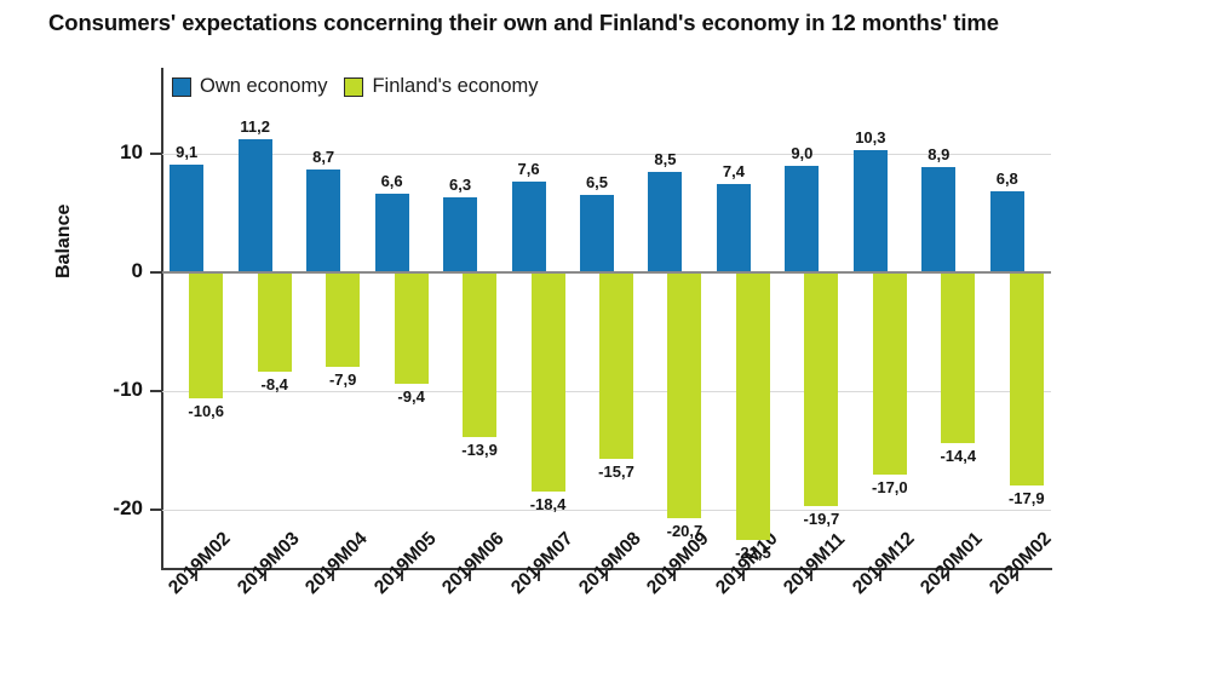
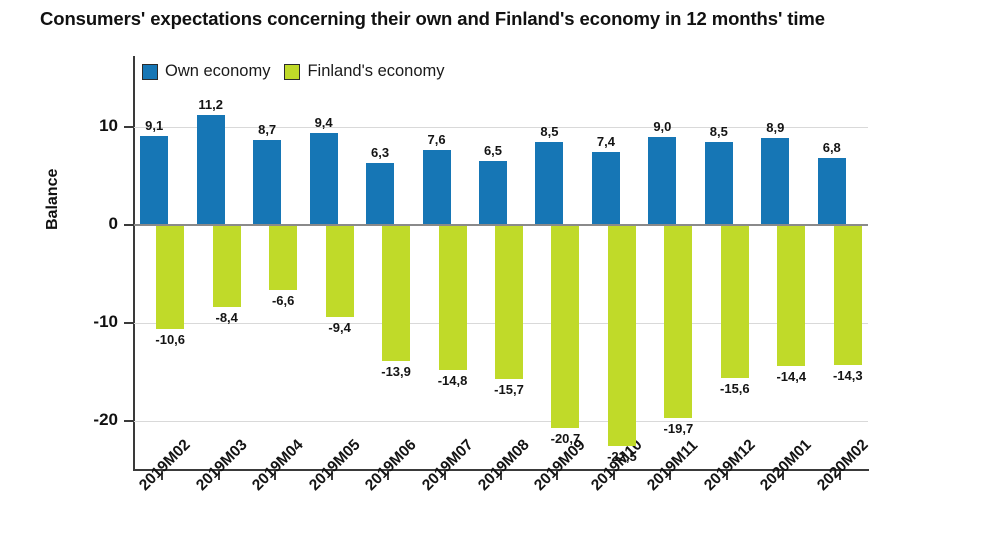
Finland's economy/2019M04: -7,9 -> -6,6
Own economy/2019M05: 6,6 -> 9,4
Finland's economy/2019M07: -18,4 -> -14,8
Own economy/2019M12: 10,3 -> 8,5
Finland's economy/2019M12: -17,0 -> -15,6
Finland's economy/2020M02: -17,9 -> -14,3
